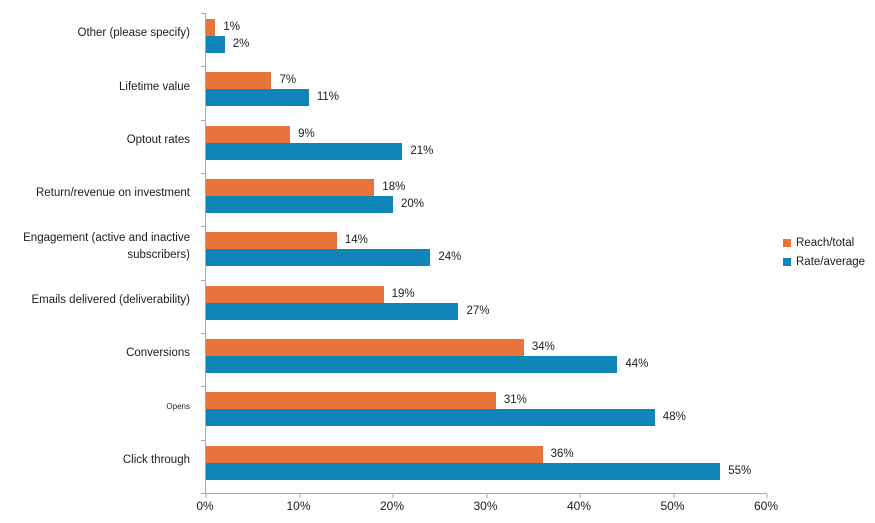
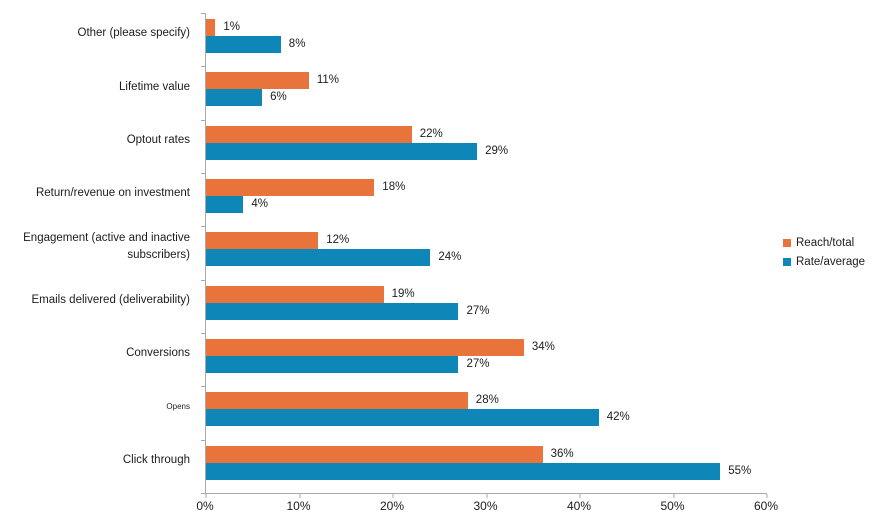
Rate/average/Other (please specify): 2% -> 8%
Reach/total/Lifetime value: 7% -> 11%
Rate/average/Lifetime value: 11% -> 6%
Reach/total/Optout rates: 9% -> 22%
Rate/average/Optout rates: 21% -> 29%
Rate/average/Return/revenue on investment: 20% -> 4%
Reach/total/Engagement (active and inactive subscribers): 14% -> 12%
Rate/average/Conversions: 44% -> 27%
Reach/total/Opens: 31% -> 28%
Rate/average/Opens: 48% -> 42%
